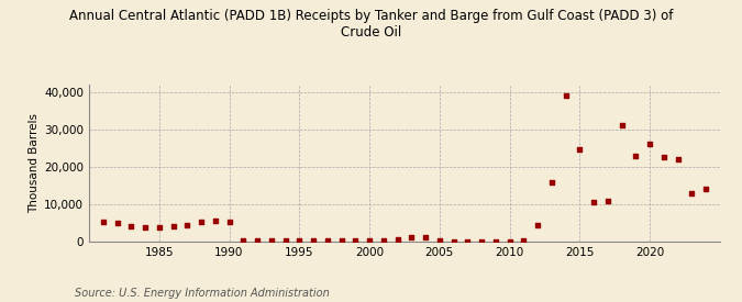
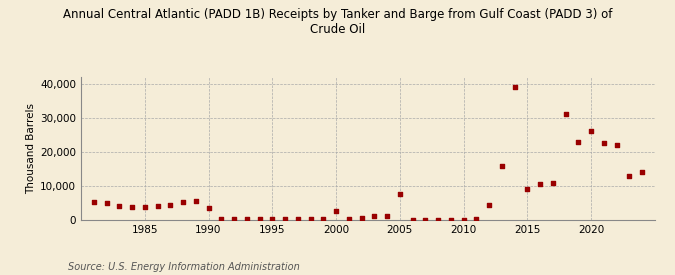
1990: 5,400 -> 3,500
2000: 200 -> 2,500
2005: 300 -> 7,500
2015: 24,800 -> 9,000
